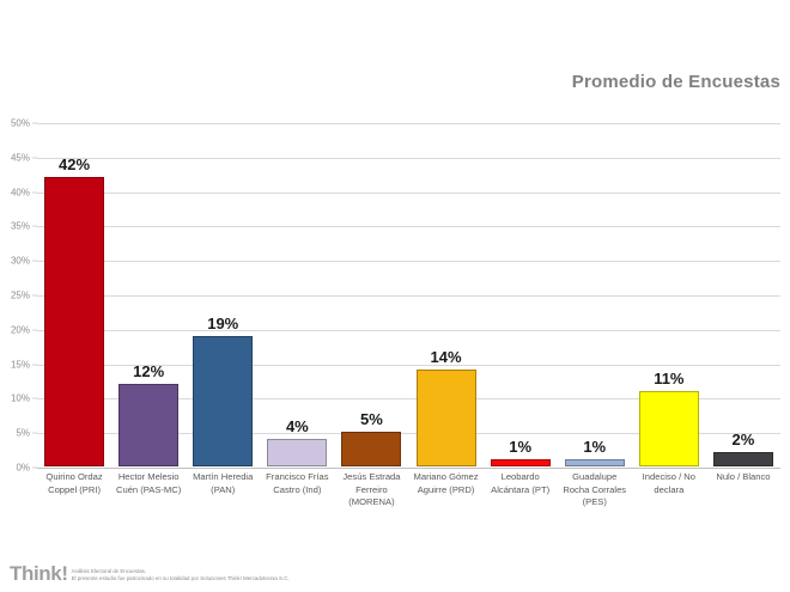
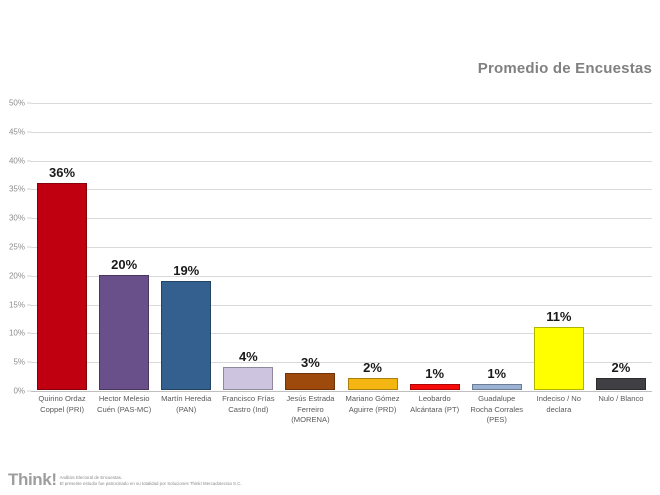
Quirino Ordaz Coppel (PRI): 42% -> 36%
Hector Melesio Cuén (PAS-MC): 12% -> 20%
Jesús Estrada Ferreiro (MORENA): 5% -> 3%
Mariano Gómez Aguirre (PRD): 14% -> 2%
